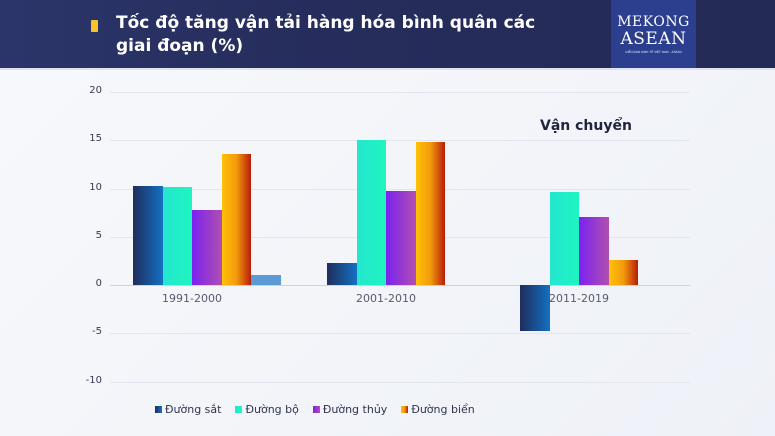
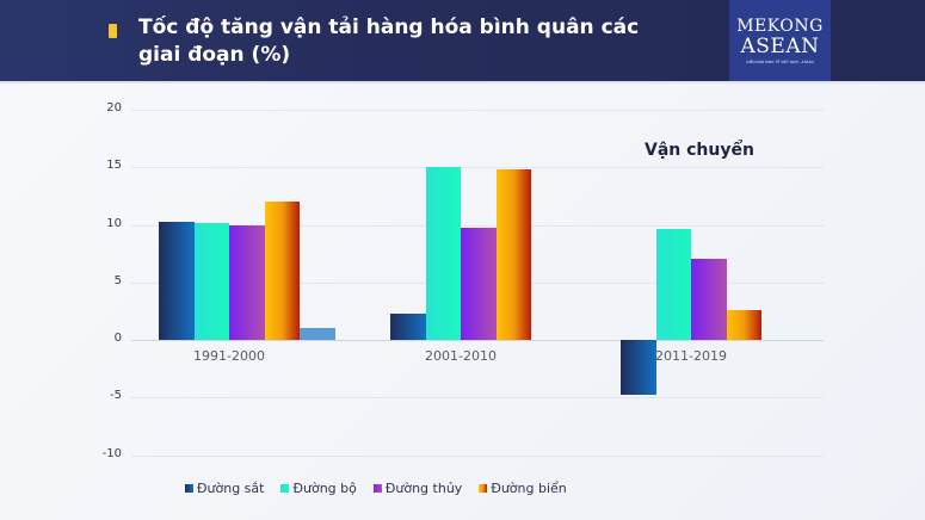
Đường thủy/1991-2000: 8 -> 10
Đường biển/1991-2000: 14 -> 12
